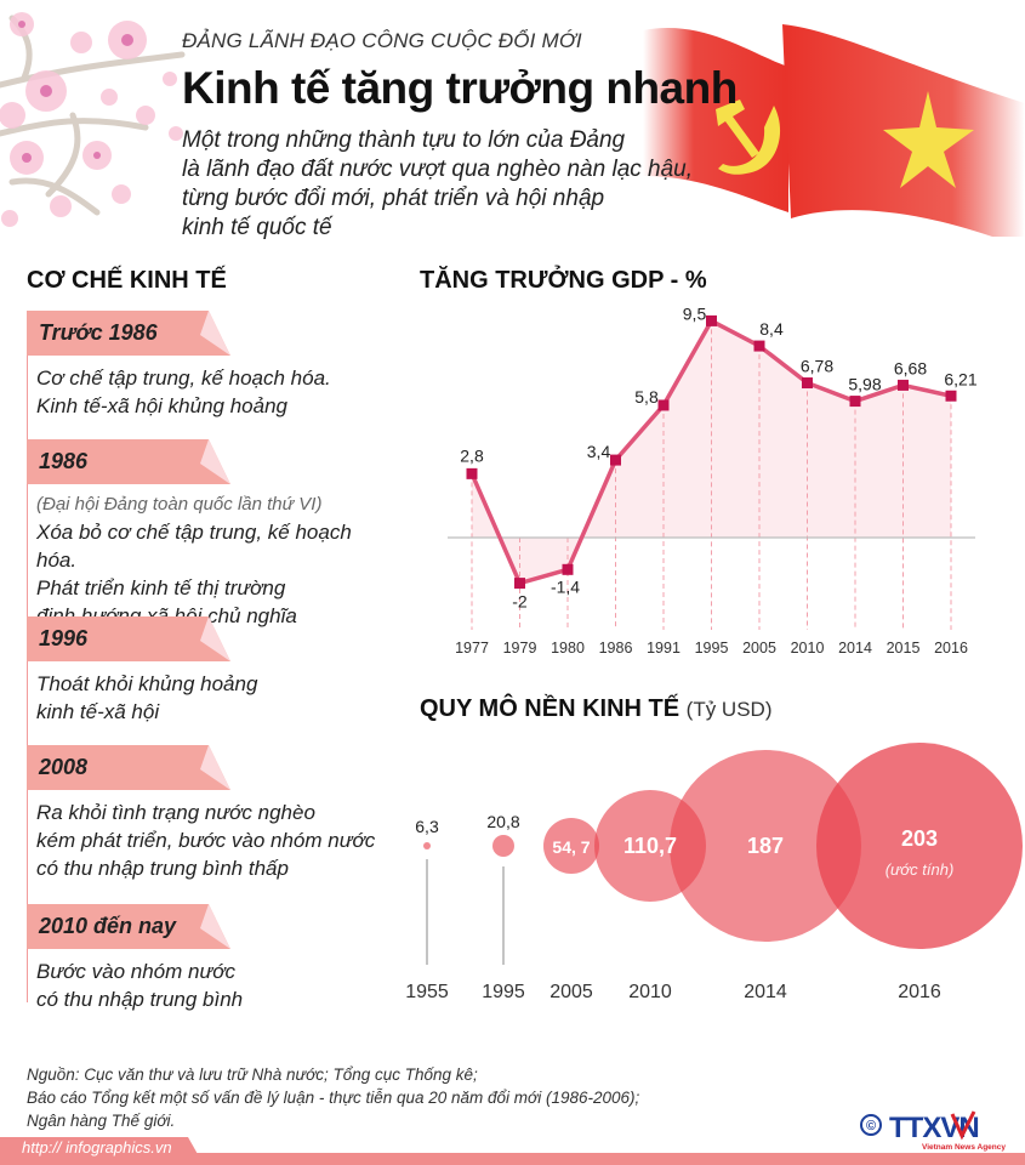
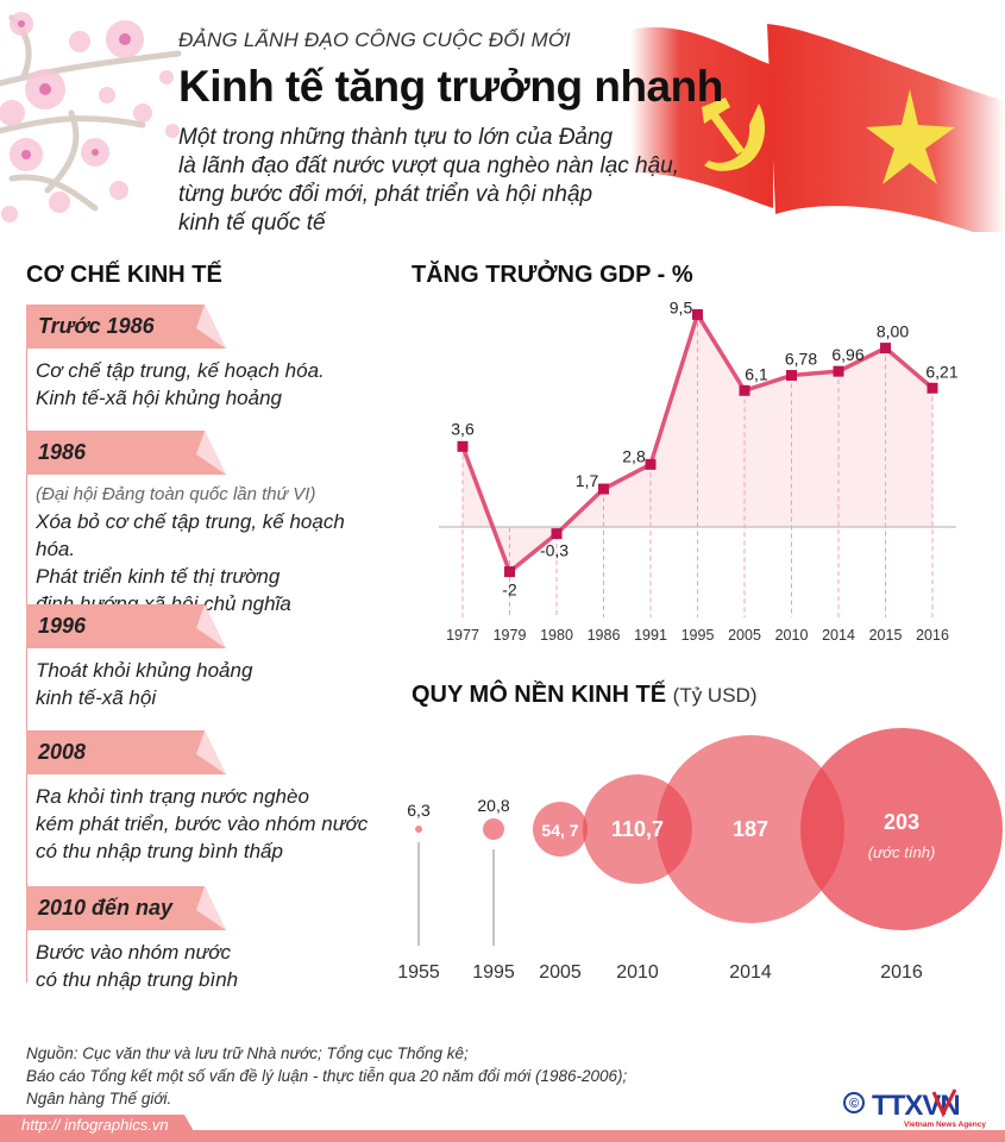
TĂNG TRƯỞNG GDP - %/1977: 2,8 -> 3,6
TĂNG TRƯỞNG GDP - %/1980: -1,4 -> -0,3
TĂNG TRƯỞNG GDP - %/1986: 3,4 -> 1,7
TĂNG TRƯỞNG GDP - %/1991: 5,8 -> 2,8
TĂNG TRƯỞNG GDP - %/2005: 8,4 -> 6,1
TĂNG TRƯỞNG GDP - %/2014: 5,98 -> 6,96
TĂNG TRƯỞNG GDP - %/2015: 6,68 -> 8,00
